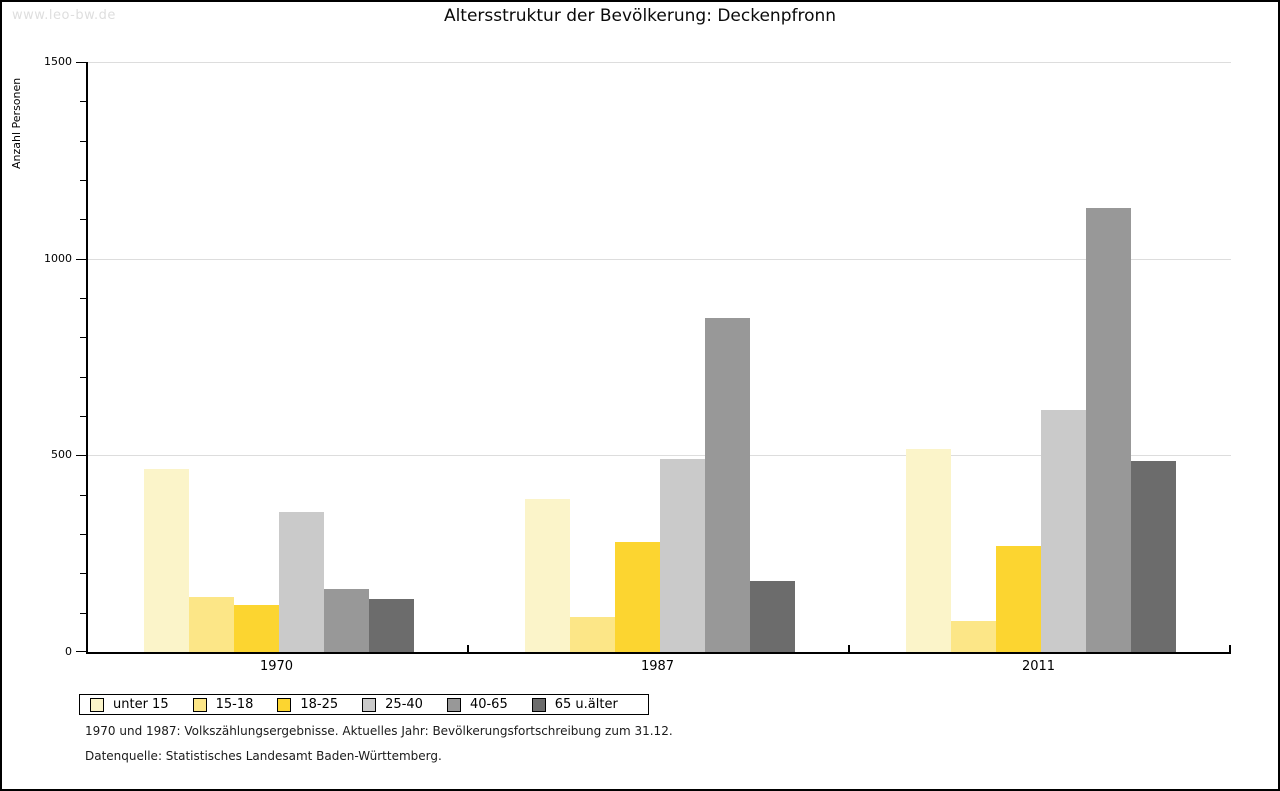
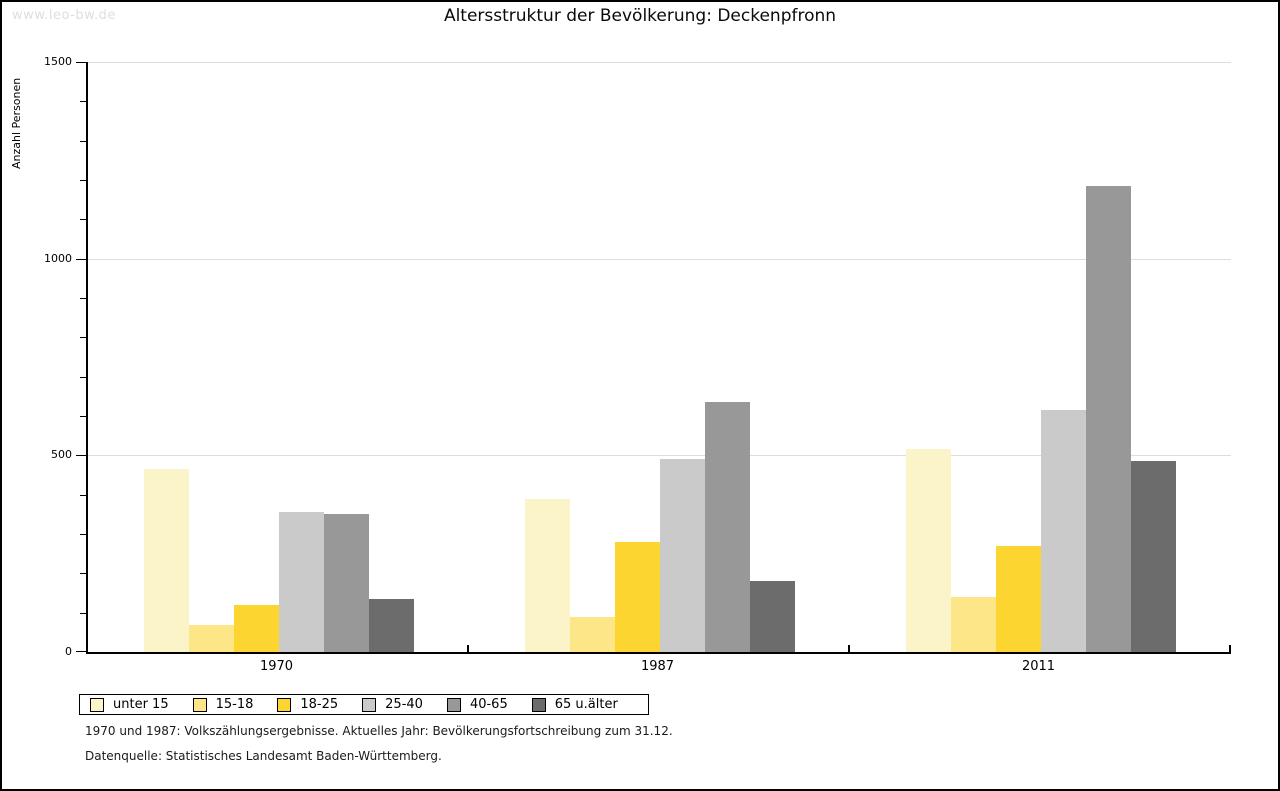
15-18/1970: 140 -> 70
40-65/1970: 160 -> 350
40-65/1987: 850 -> 640
15-18/2011: 80 -> 140
40-65/2011: 1130 -> 1180
